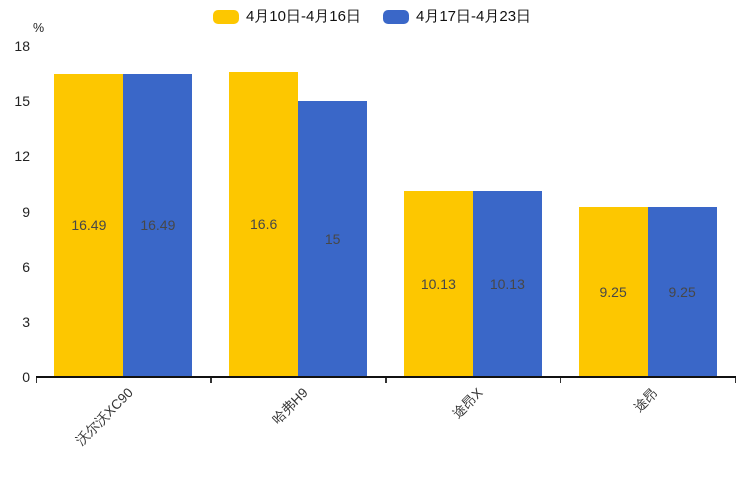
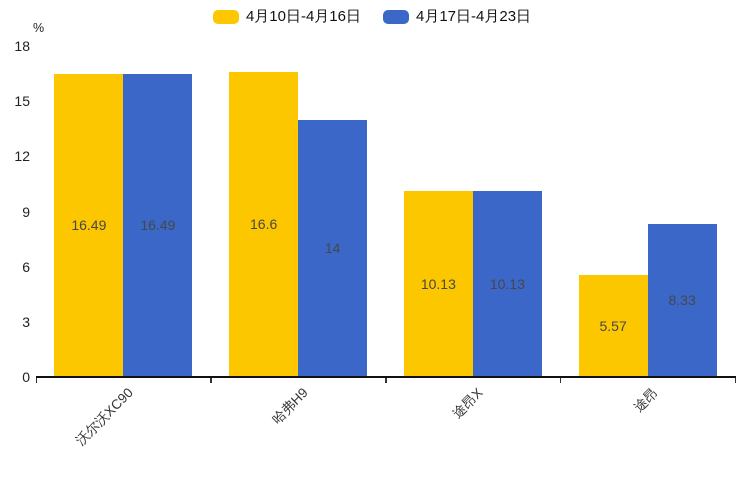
4月17日-4月23日/哈弗H9: 15 -> 14
4月10日-4月16日/途昂: 9.25 -> 5.57
4月17日-4月23日/途昂: 9.25 -> 8.33
